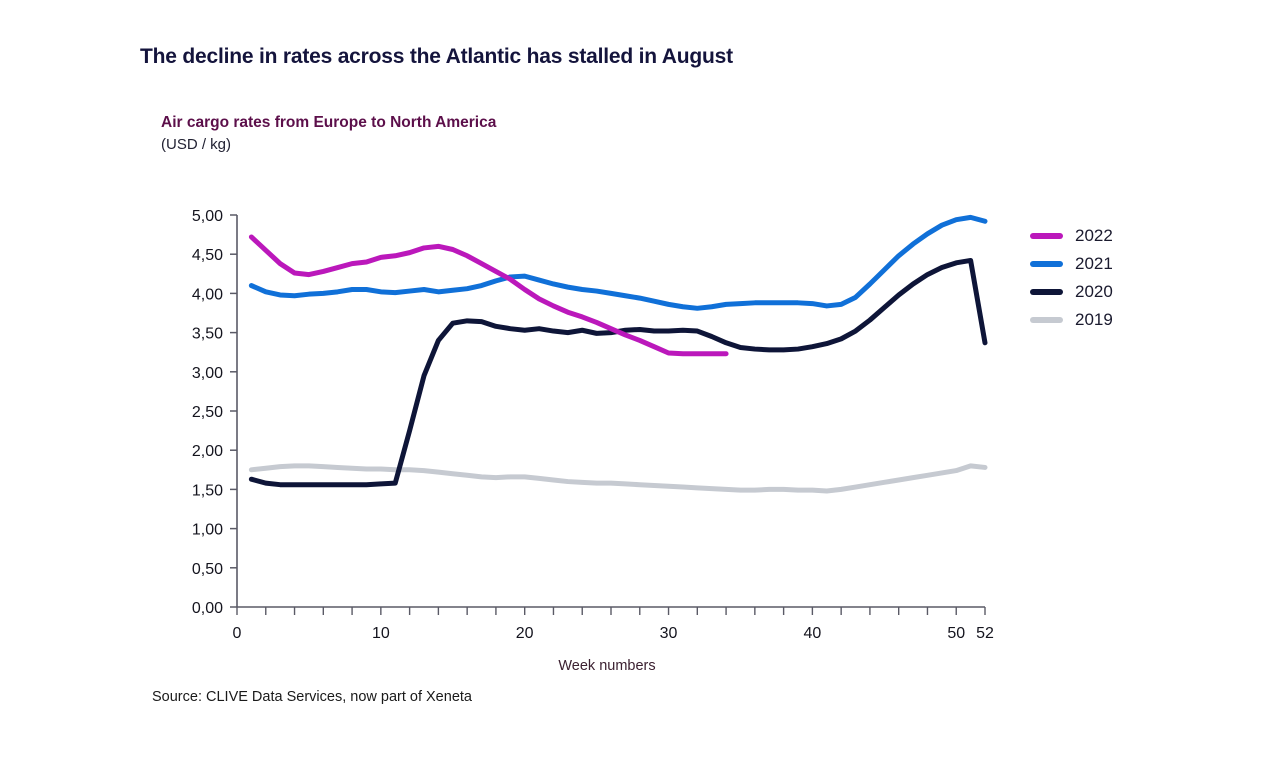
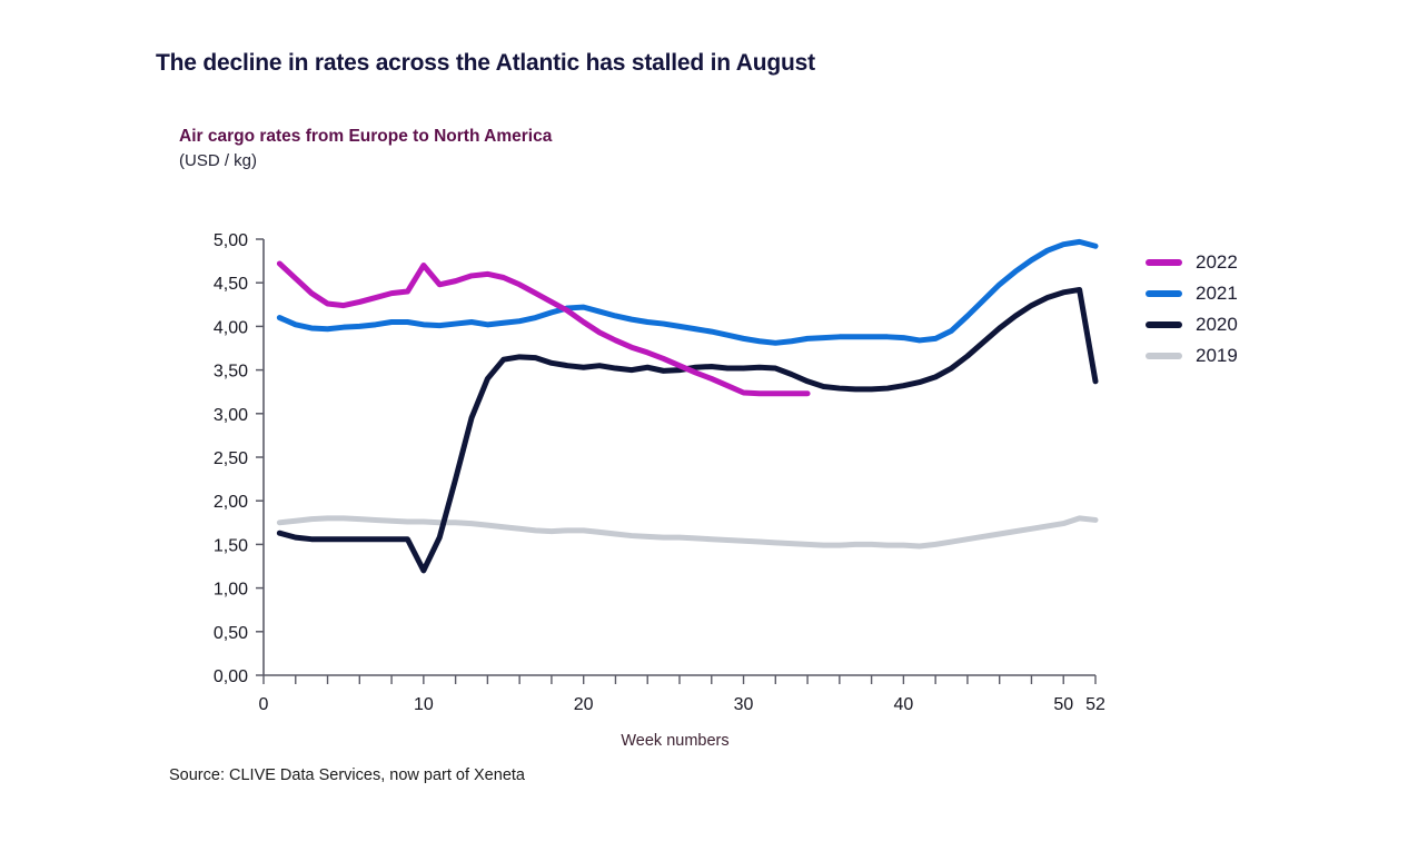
2022/10: 4,5 -> 4,7
2020/10: 1,6 -> 1,2
